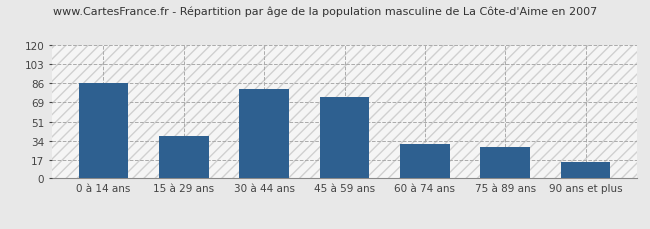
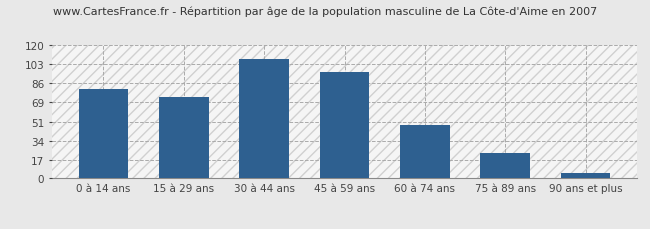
0 à 14 ans: 86 -> 80
15 à 29 ans: 38 -> 73
30 à 44 ans: 80 -> 107
45 à 59 ans: 73 -> 96
60 à 74 ans: 31 -> 48
75 à 89 ans: 28 -> 23
90 ans et plus: 15 -> 5
